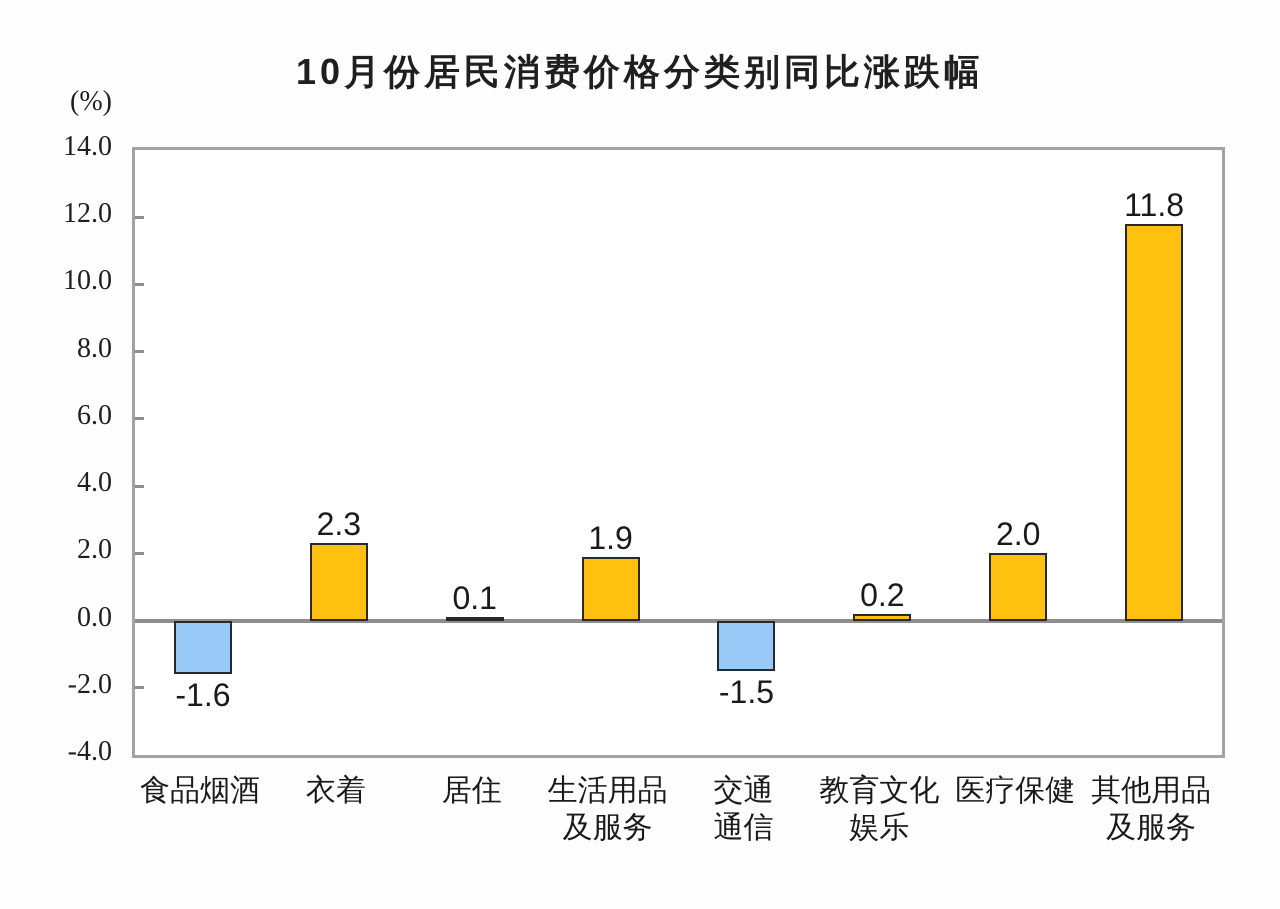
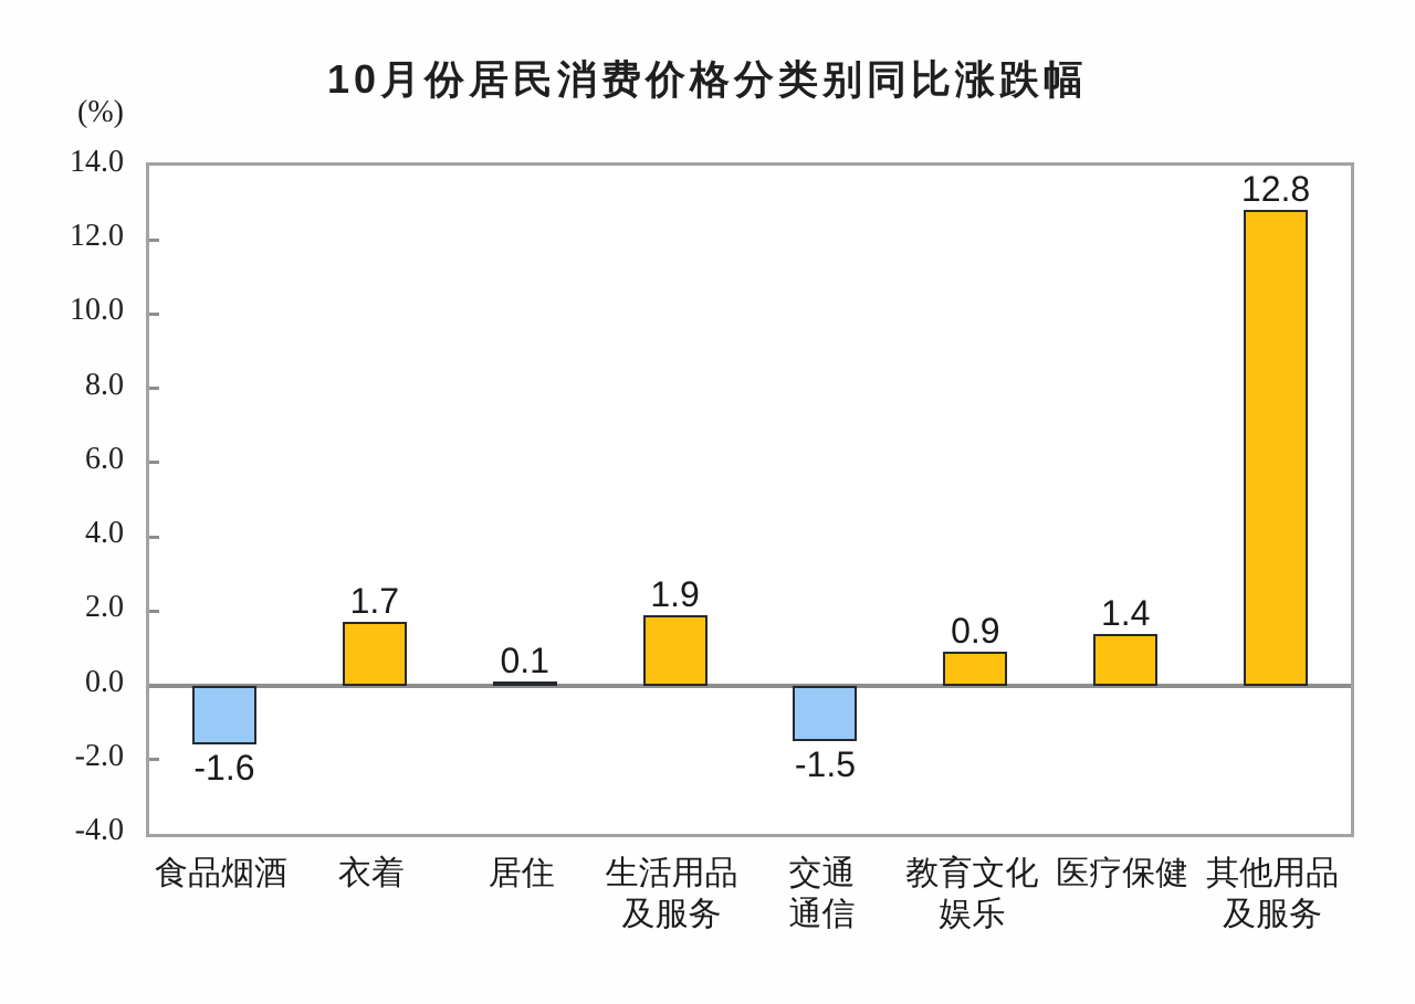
衣着: 2.3 -> 1.7
教育文化娱乐: 0.2 -> 0.9
医疗保健: 2.0 -> 1.4
其他用品及服务: 11.8 -> 12.8
